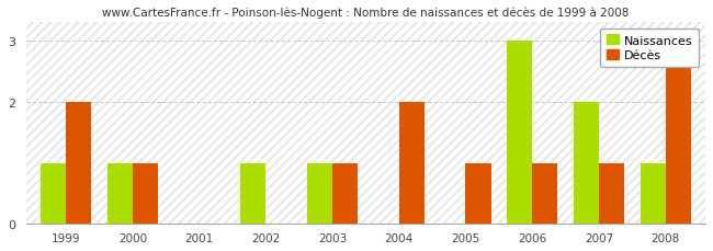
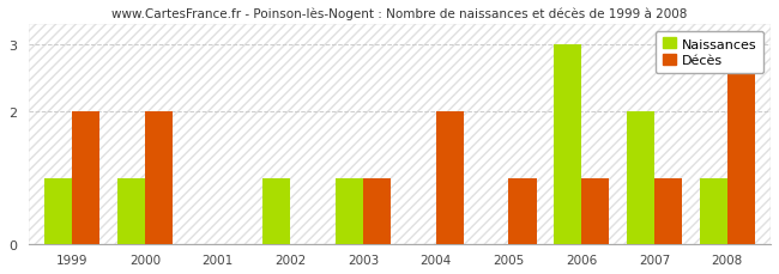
Décès/2000: 1 -> 2
